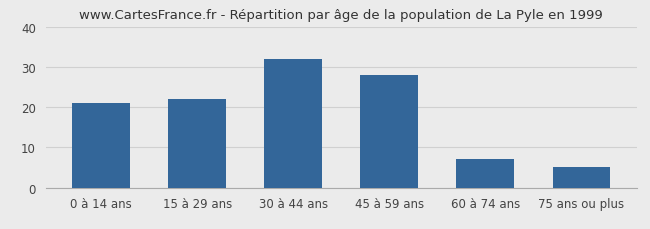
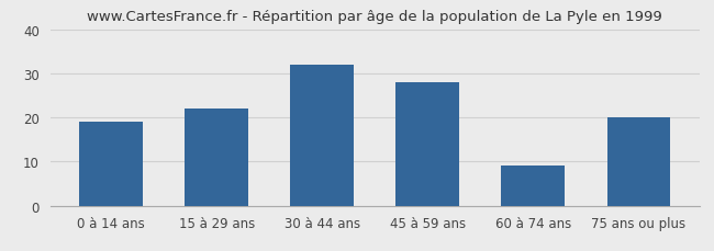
0 à 14 ans: 21 -> 19
60 à 74 ans: 7 -> 9
75 ans ou plus: 5 -> 20
